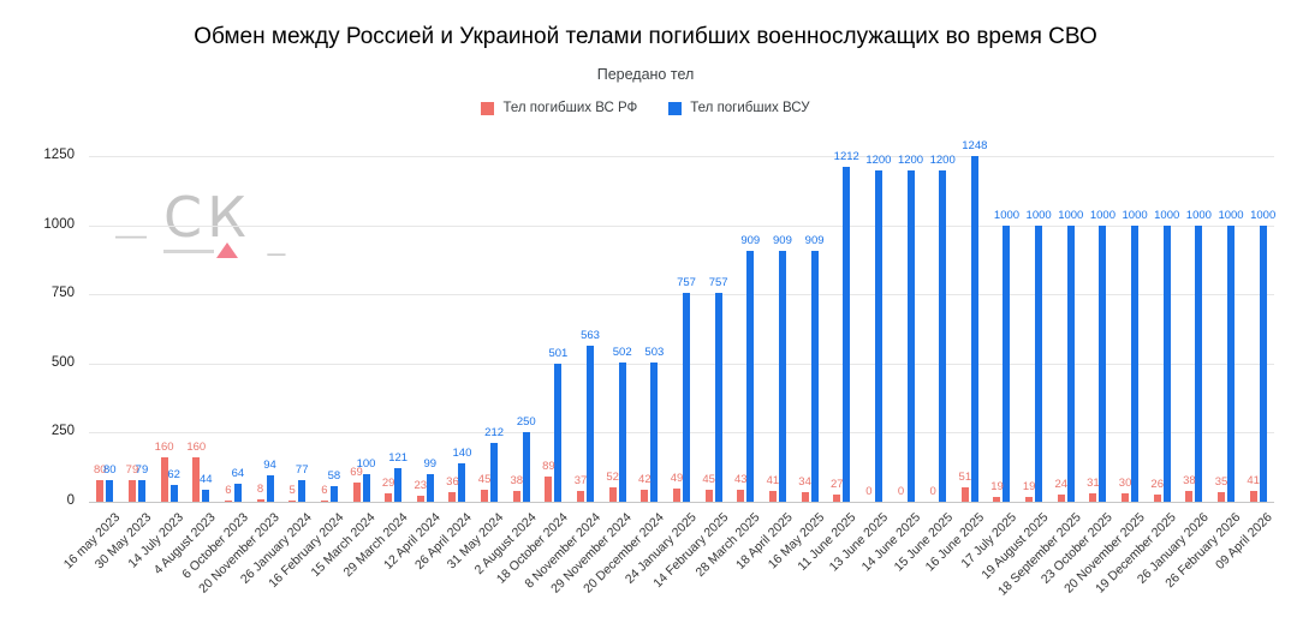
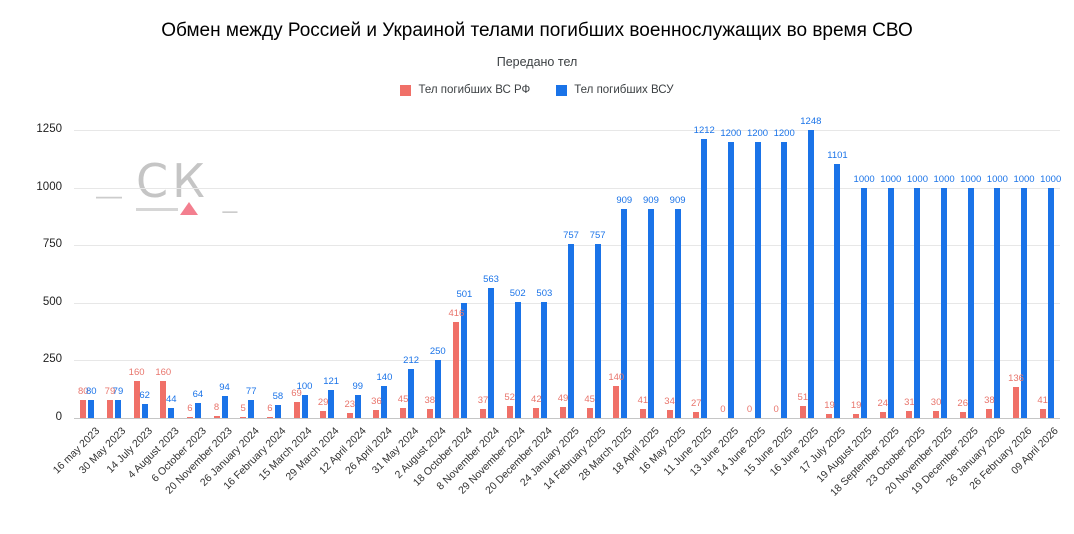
Тел погибших ВС РФ/18 October 2024: 89 -> 416
Тел погибших ВС РФ/28 March 2025: 43 -> 140
Тел погибших ВСУ/17 July 2025: 1000 -> 1101
Тел погибших ВС РФ/26 February 2026: 35 -> 136
